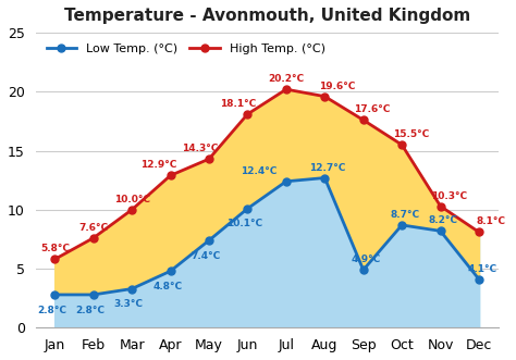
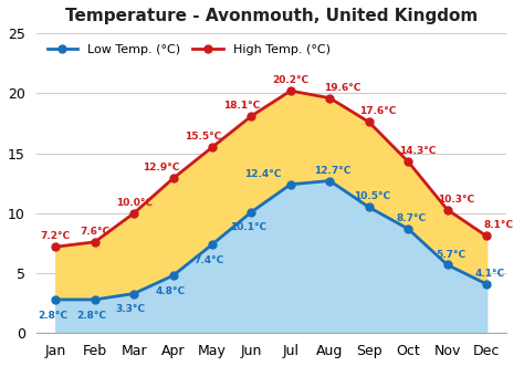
High Temp. (°C)/Jan: 5.8°C -> 7.2°C
High Temp. (°C)/May: 14.3°C -> 15.5°C
Low Temp. (°C)/Sep: 4.9°C -> 10.5°C
High Temp. (°C)/Oct: 15.5°C -> 14.3°C
Low Temp. (°C)/Nov: 8.2°C -> 5.7°C
